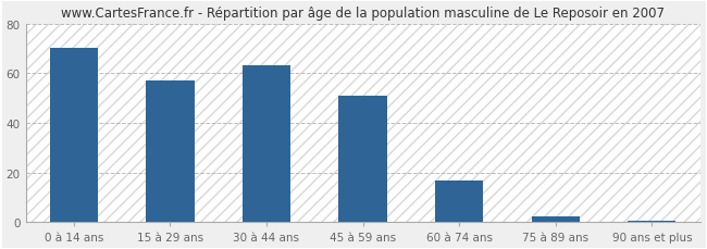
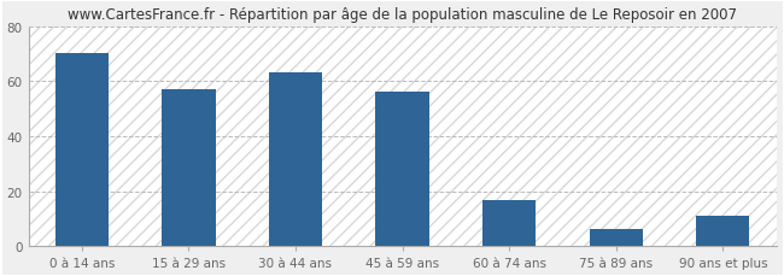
45 à 59 ans: 51.0 -> 56.0
75 à 89 ans: 2.5 -> 6.5
90 ans et plus: 0.7 -> 11.0
